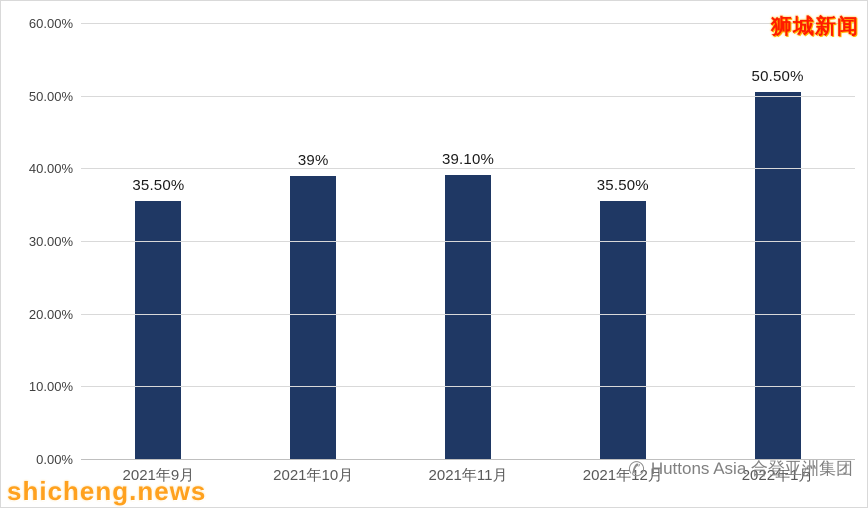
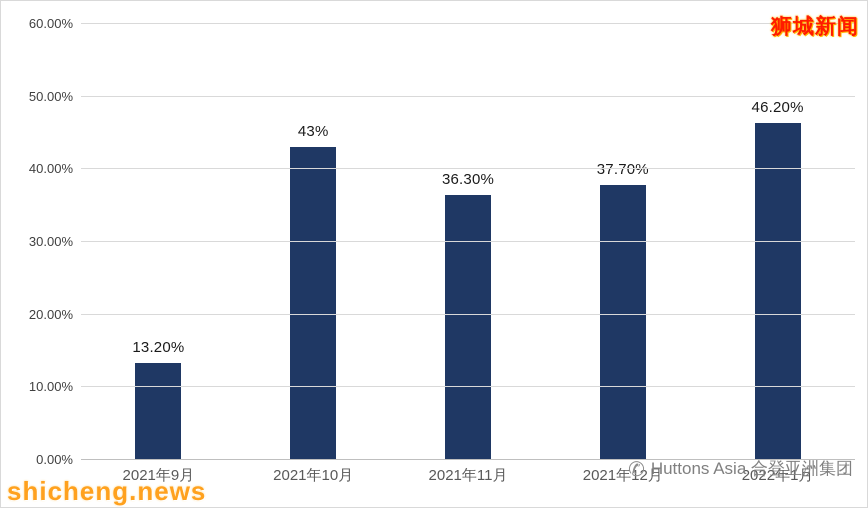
2021年9月: 35.50% -> 13.20%
2021年10月: 39% -> 43%
2021年11月: 39.10% -> 36.30%
2021年12月: 35.50% -> 37.70%
2022年1月: 50.50% -> 46.20%
